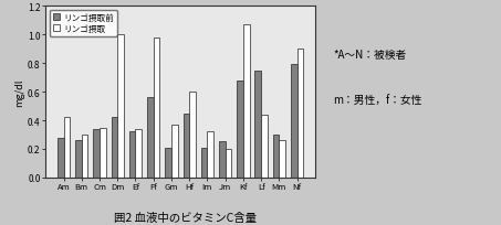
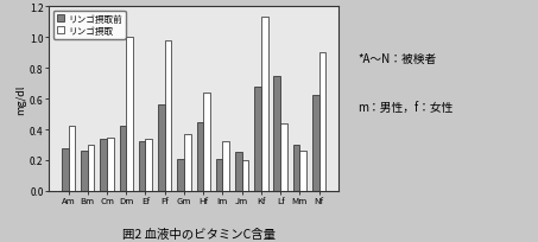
リンゴ摂取/Hf: 0.60 -> 0.64
リンゴ摂取/Kf: 1.07 -> 1.13
リンゴ摂取前/Nf: 0.79 -> 0.62
